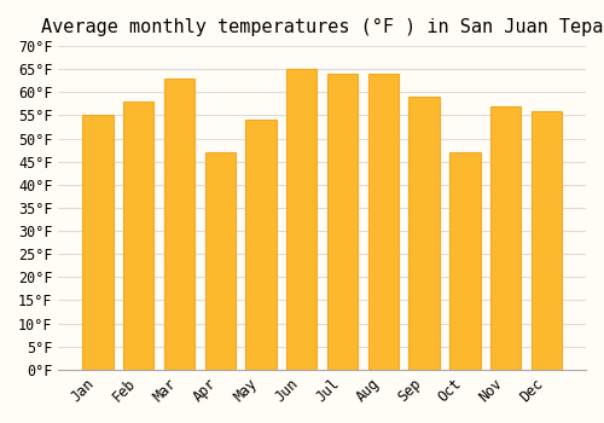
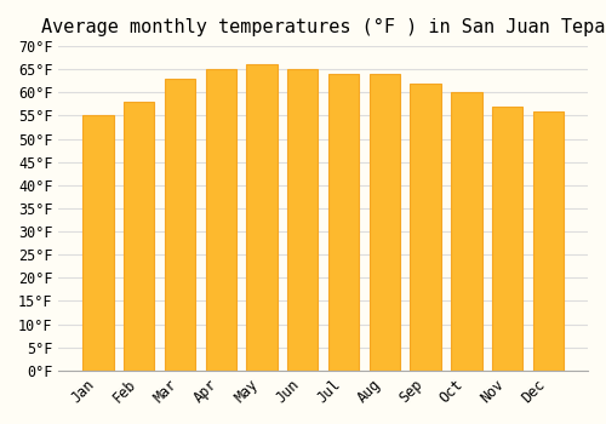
Apr: 47°F -> 65°F
May: 54°F -> 66°F
Sep: 59°F -> 62°F
Oct: 47°F -> 60°F
